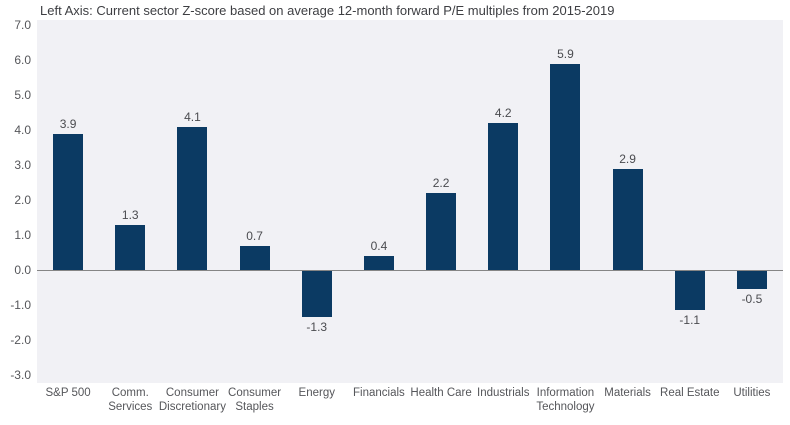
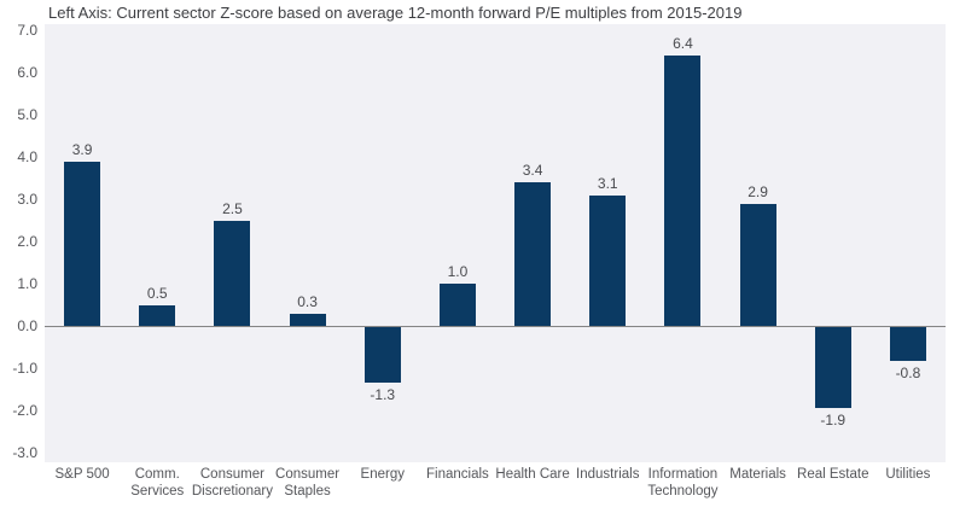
Comm. Services: 1.3 -> 0.5
Consumer Discretionary: 4.1 -> 2.5
Consumer Staples: 0.7 -> 0.3
Financials: 0.4 -> 1.0
Health Care: 2.2 -> 3.4
Industrials: 4.2 -> 3.1
Information Technology: 5.9 -> 6.4
Real Estate: -1.1 -> -1.9
Utilities: -0.5 -> -0.8
